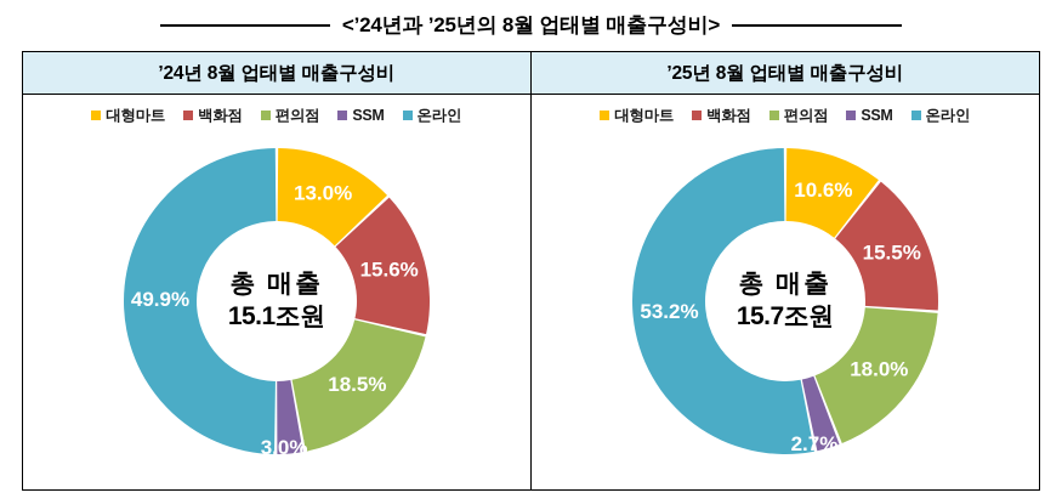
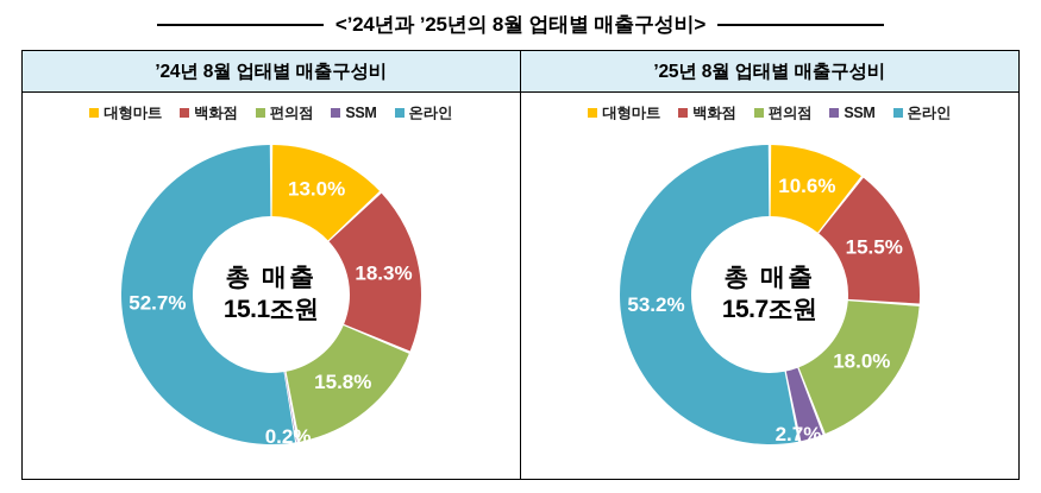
’24년 8월 업태별 매출구성비/백화점: 15.6% -> 18.3%
’24년 8월 업태별 매출구성비/편의점: 18.5% -> 15.8%
’24년 8월 업태별 매출구성비/SSM: 3.0% -> 0.2%
’24년 8월 업태별 매출구성비/온라인: 49.9% -> 52.7%
